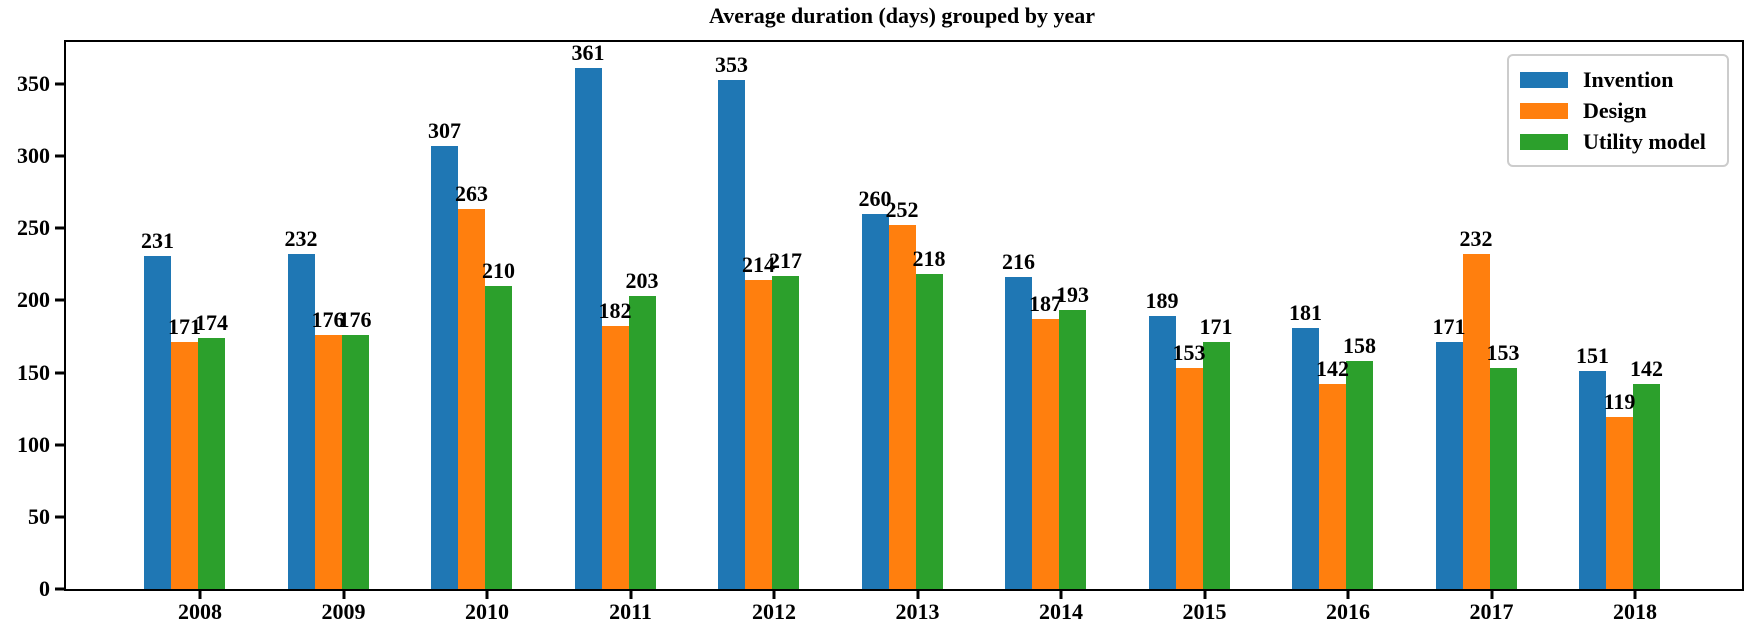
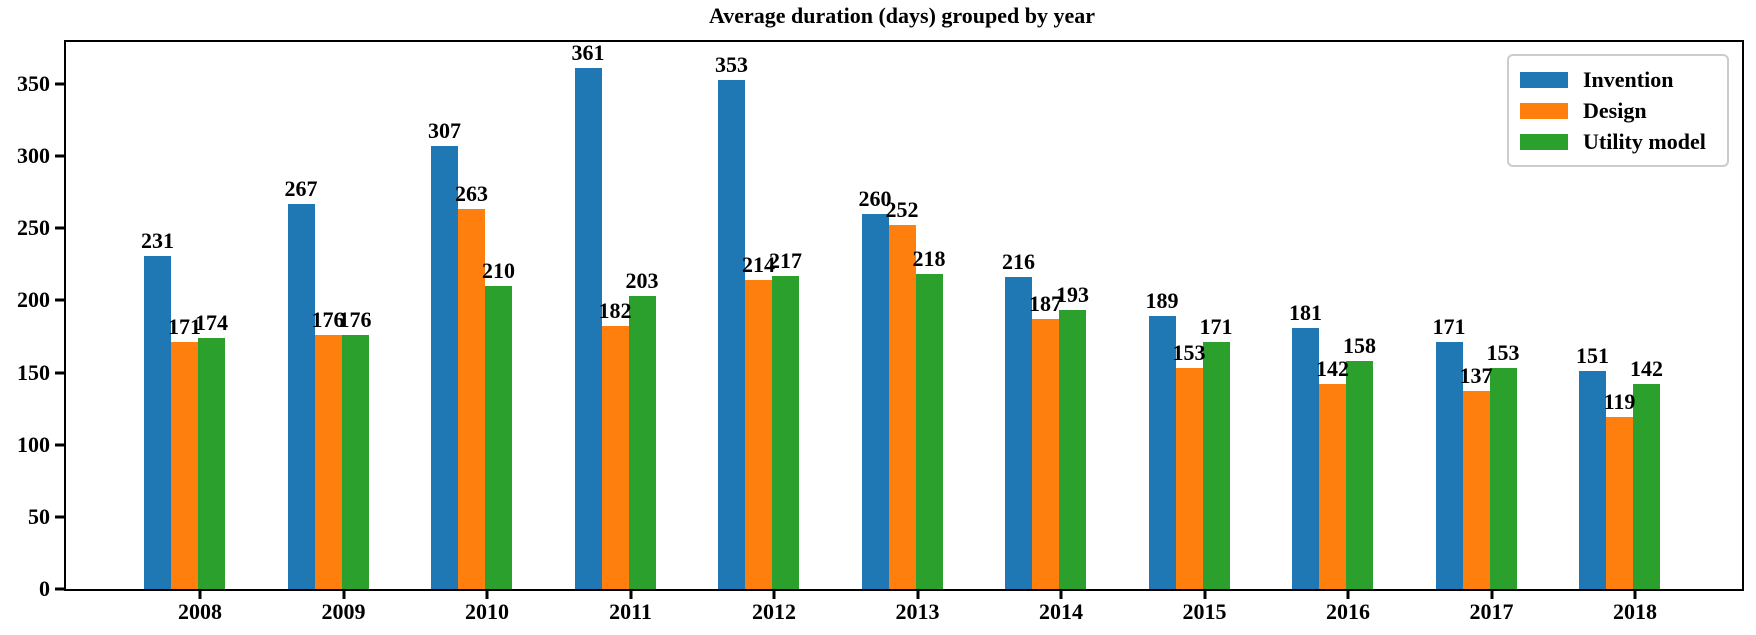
Invention/2009: 232 -> 267
Design/2017: 232 -> 137
